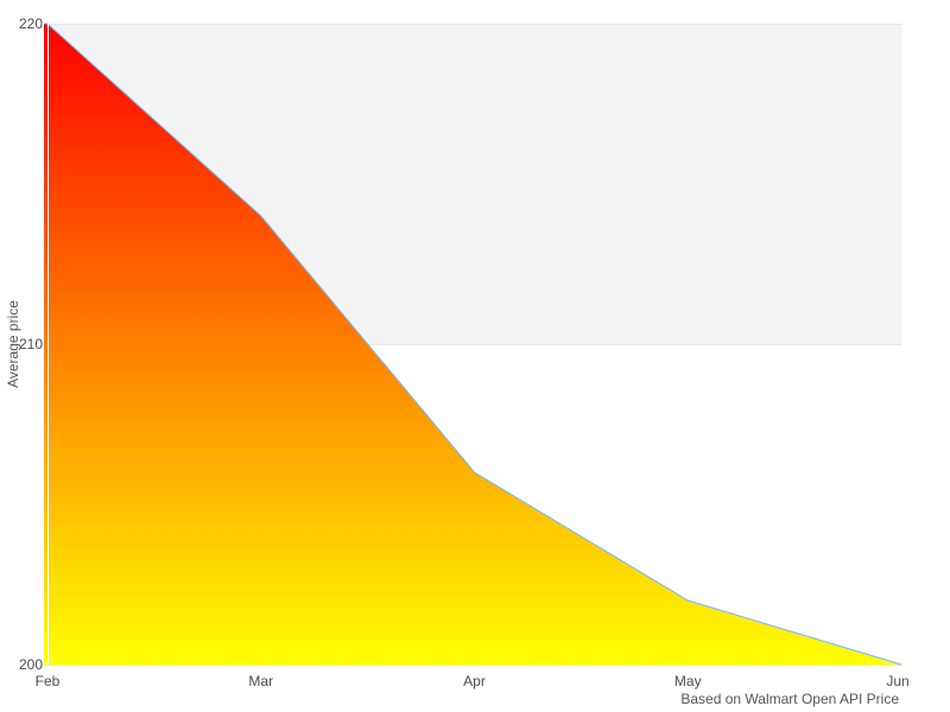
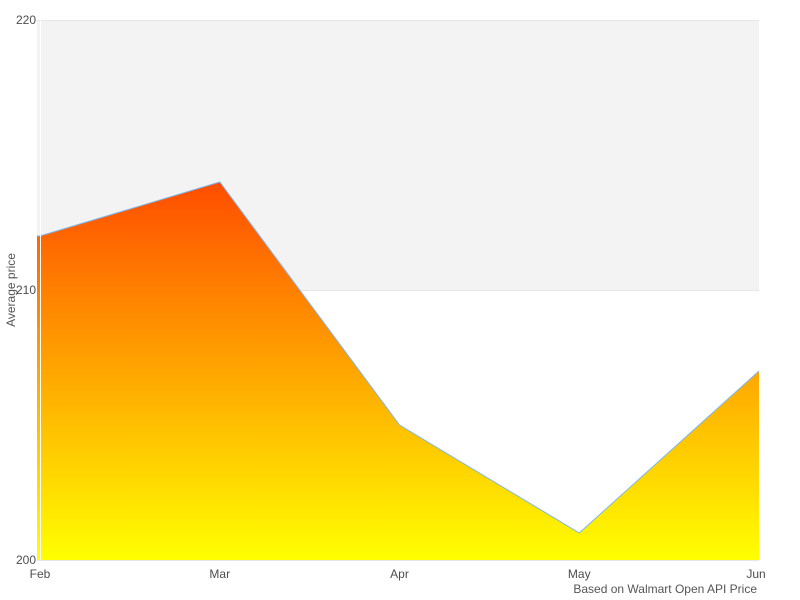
Feb: 220 -> 212
Apr: 206 -> 205
May: 202 -> 201
Jun: 200 -> 207
